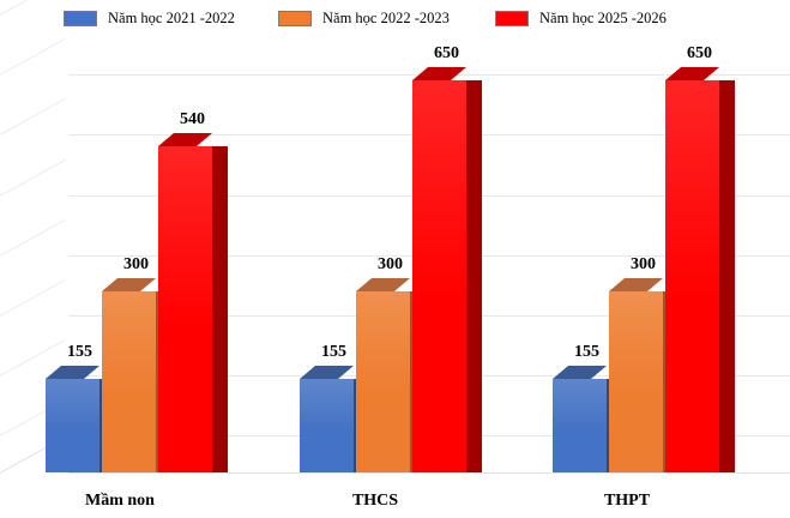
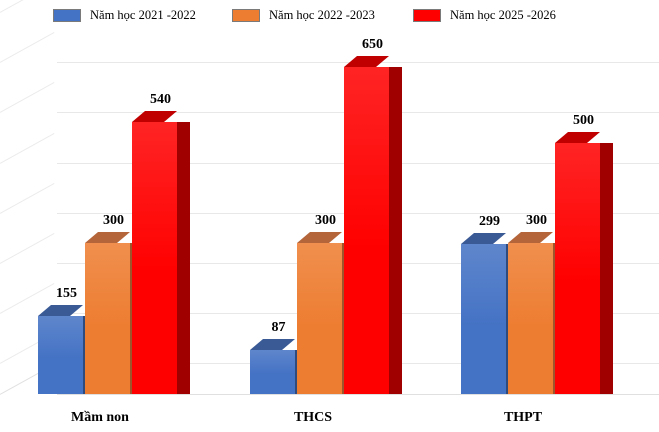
Năm học 2021 -2022/THCS: 155 -> 87
Năm học 2021 -2022/THPT: 155 -> 299
Năm học 2025 -2026/THPT: 650 -> 500
